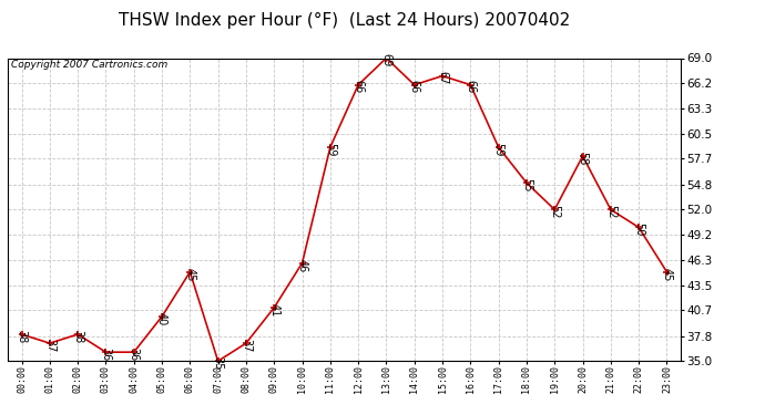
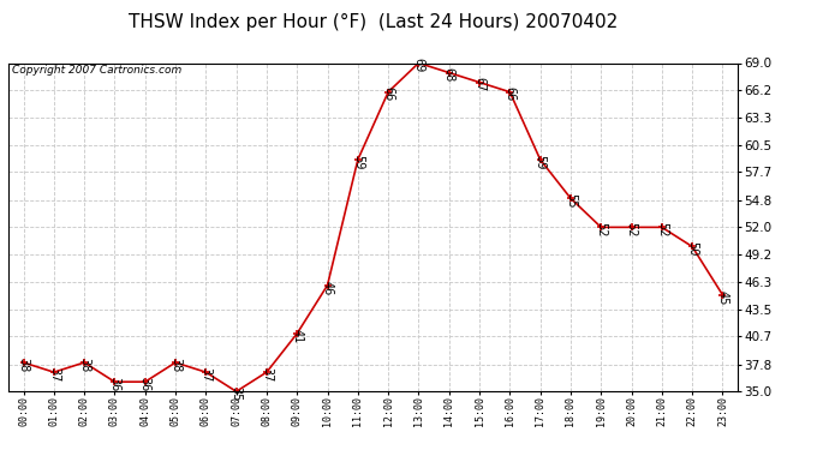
05:00: 40 -> 38
06:00: 45 -> 37
14:00: 66 -> 68
20:00: 58 -> 52
